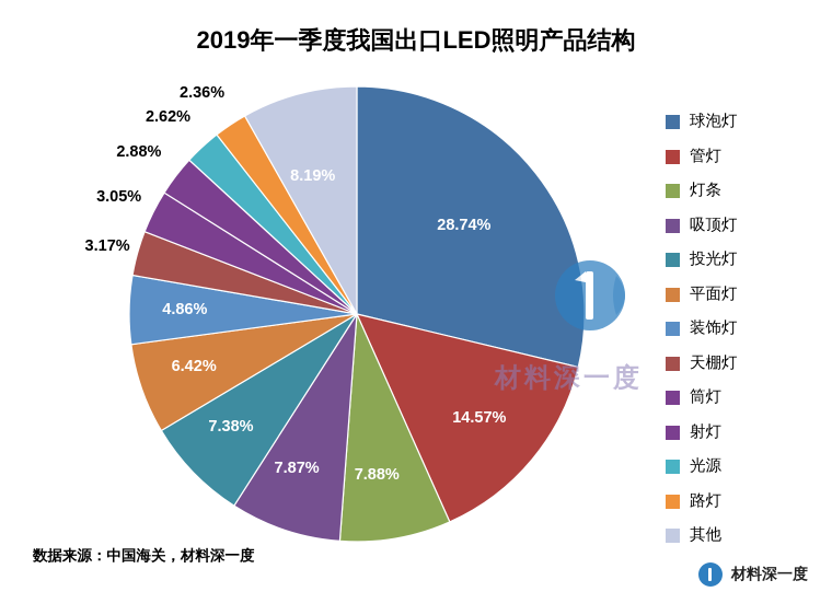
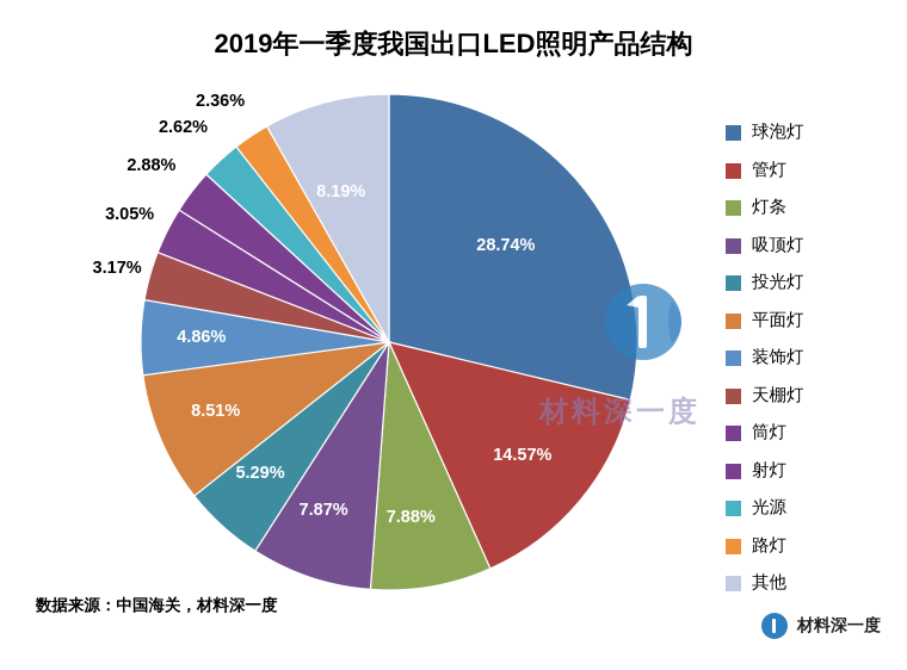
投光灯: 7.38% -> 5.29%
平面灯: 6.42% -> 8.51%
